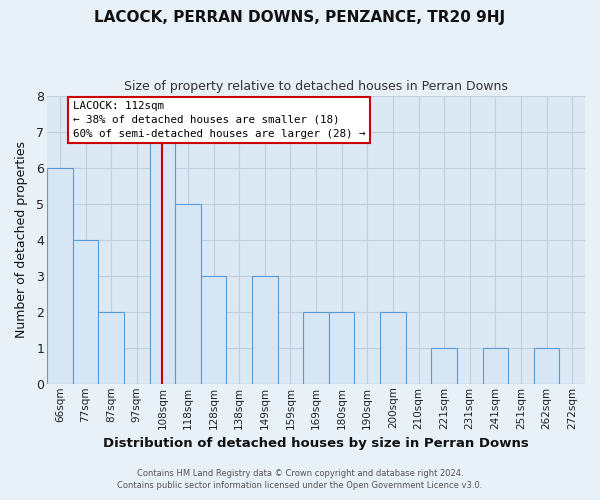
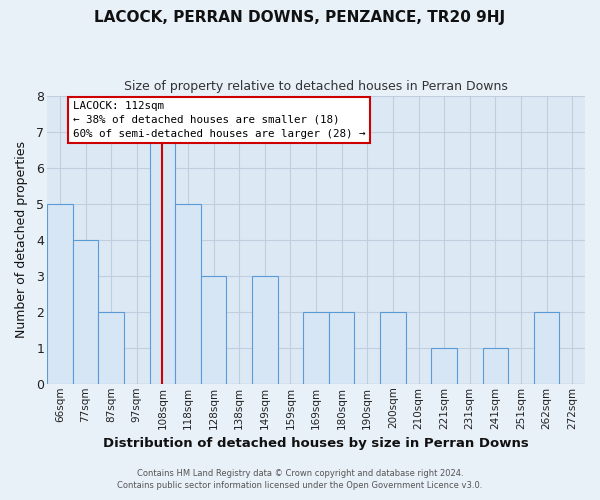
66sqm: 6 -> 5
262sqm: 1 -> 2
